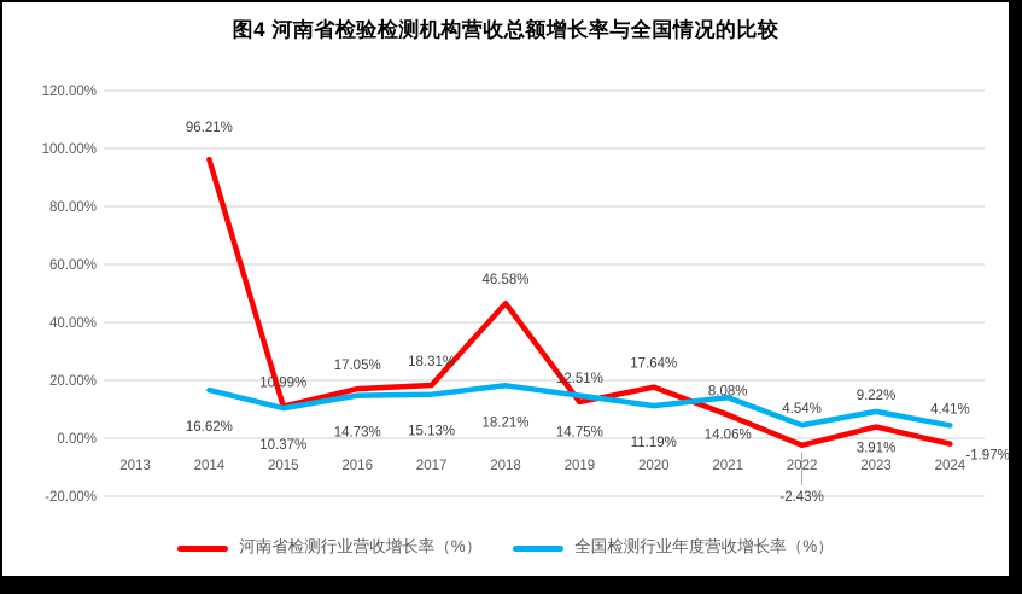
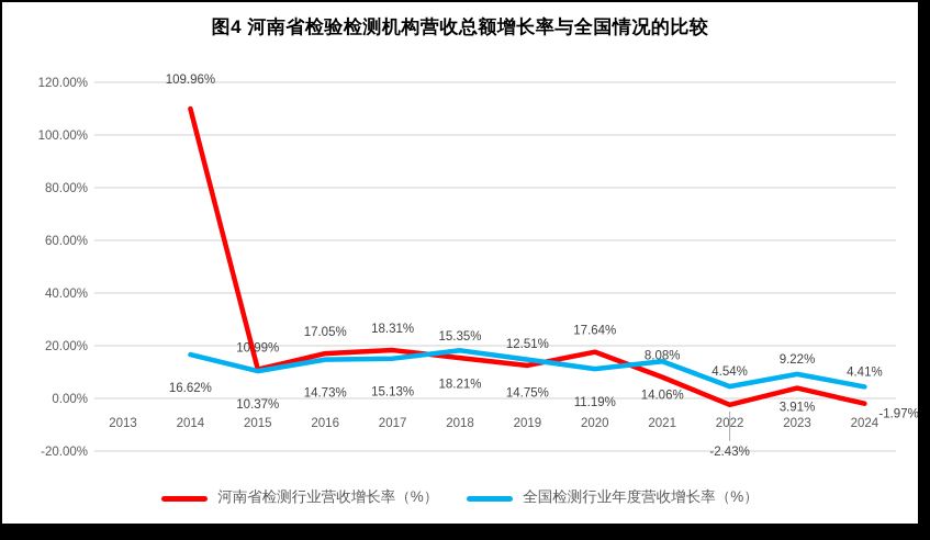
河南省检测行业营收增长率（%）/2014: 96.21% -> 109.96%
河南省检测行业营收增长率（%）/2018: 46.58% -> 15.35%
